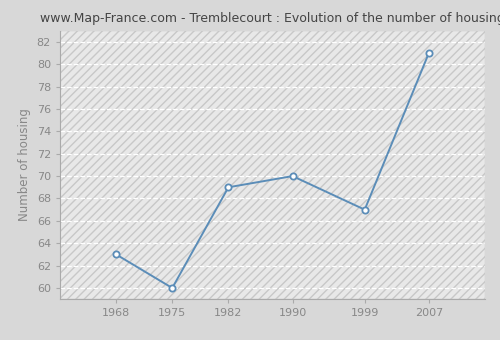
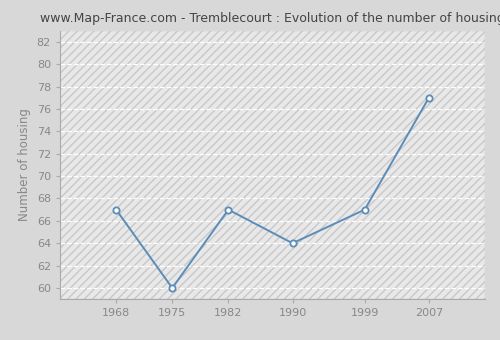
1968: 63 -> 67
1982: 69 -> 67
1990: 70 -> 64
2007: 81 -> 77
